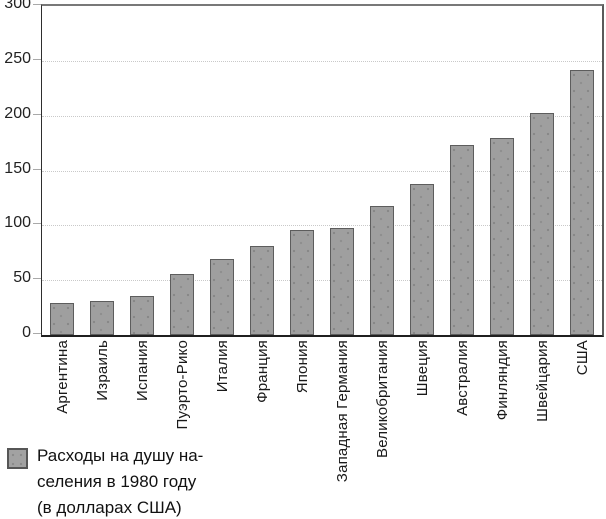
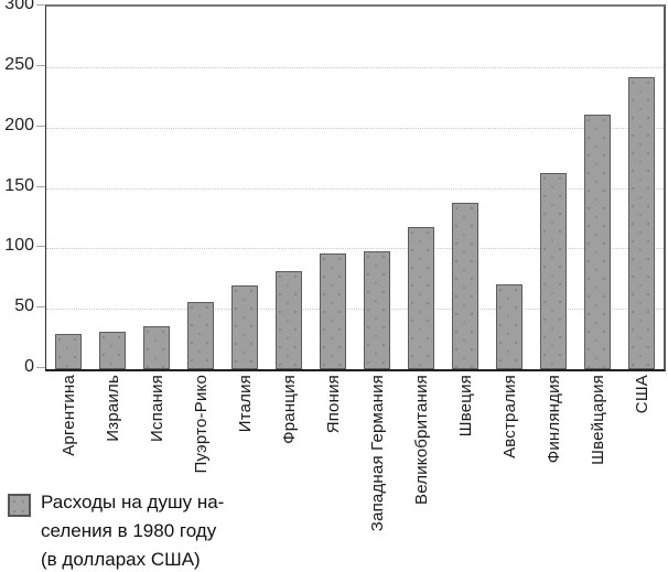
Австралия: 173 -> 70
Финляндия: 180 -> 162
Швейцария: 202 -> 211
